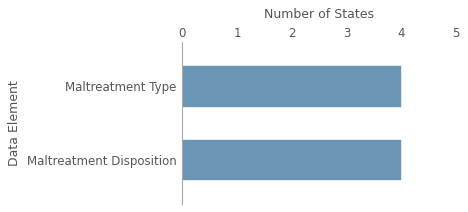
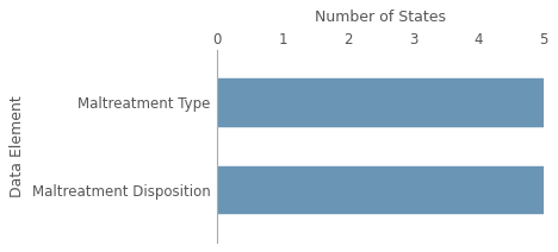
Maltreatment Type: 4 -> 5
Maltreatment Disposition: 4 -> 5
